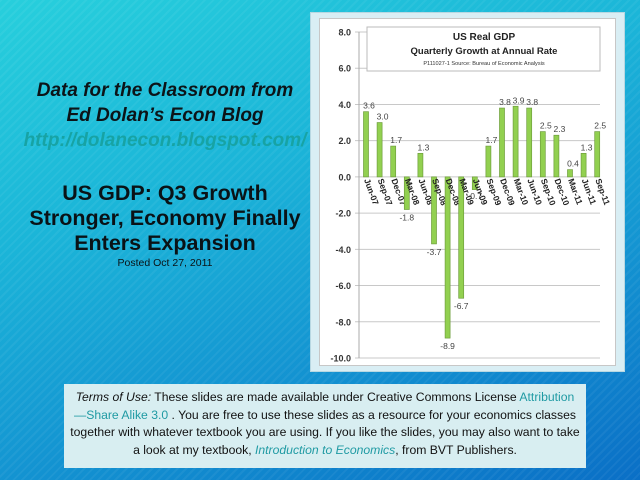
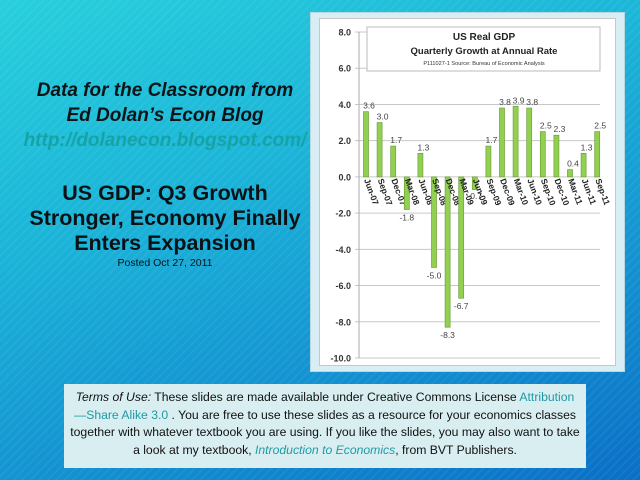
Sep-08: -3.7 -> -5.0
Dec-08: -8.9 -> -8.3
